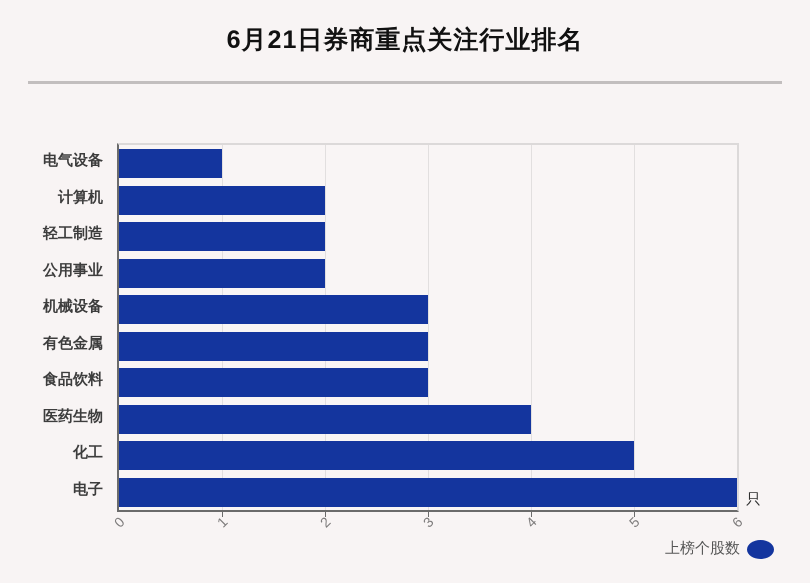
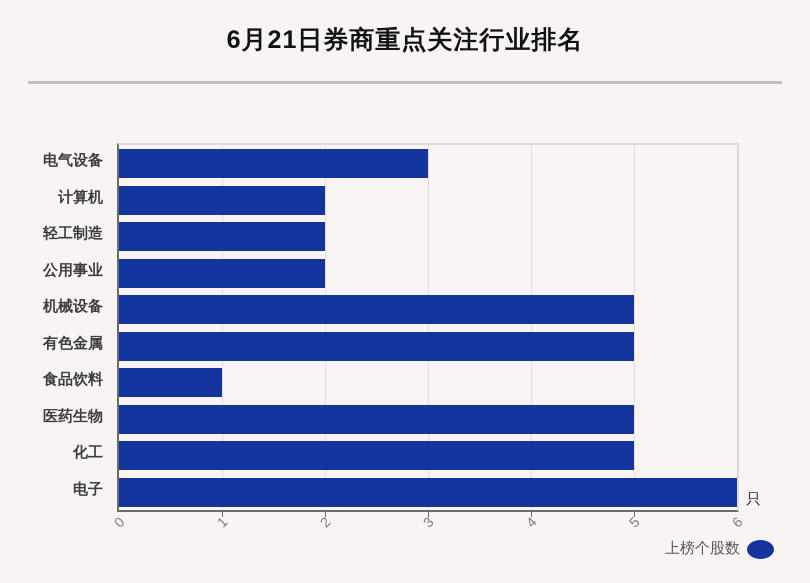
电气设备: 1 -> 3
机械设备: 3 -> 5
有色金属: 3 -> 5
食品饮料: 3 -> 1
医药生物: 4 -> 5
